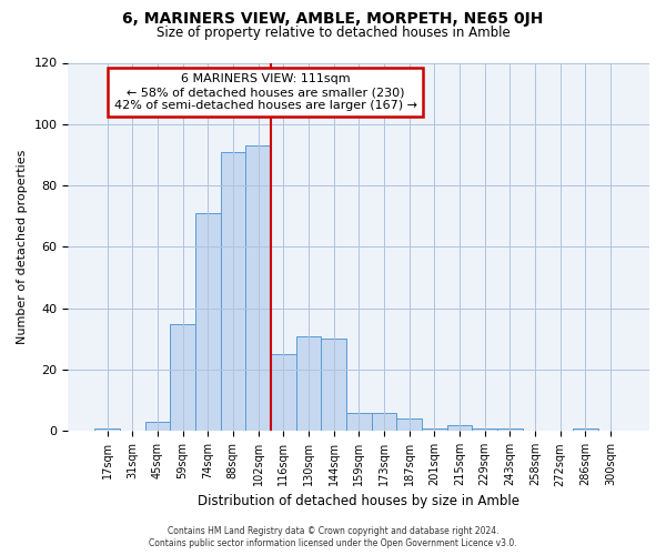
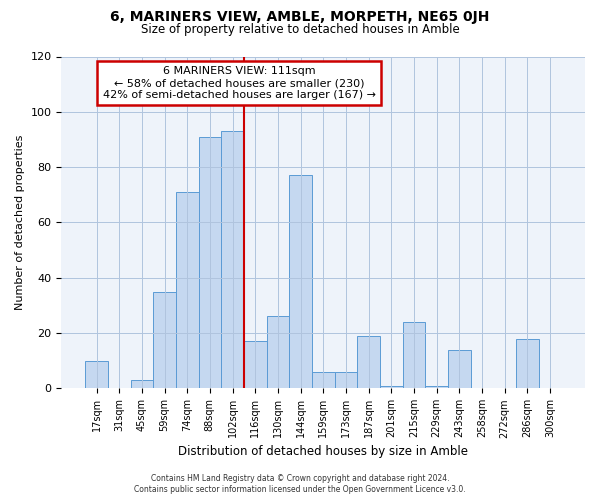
17sqm: 1 -> 10
116sqm: 25 -> 17
130sqm: 31 -> 26
144sqm: 30 -> 77
187sqm: 4 -> 19
215sqm: 2 -> 24
243sqm: 1 -> 14
286sqm: 1 -> 18
